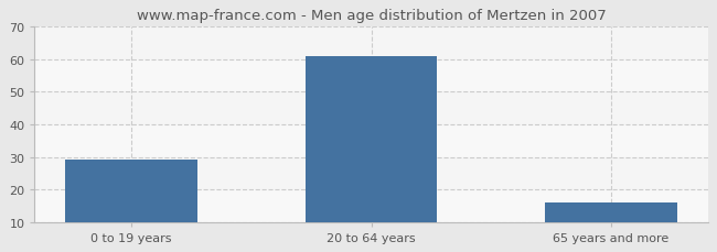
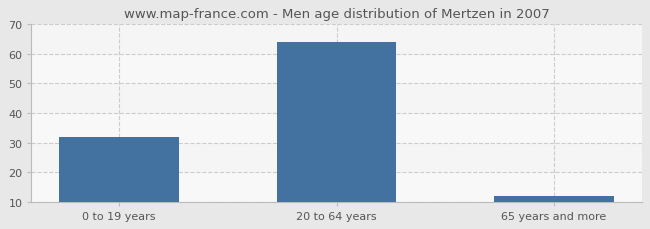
0 to 19 years: 29 -> 32
20 to 64 years: 61 -> 64
65 years and more: 16 -> 12
